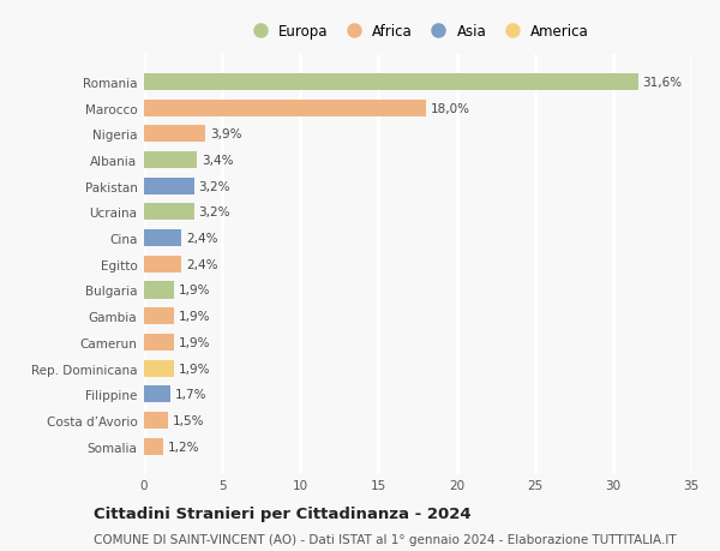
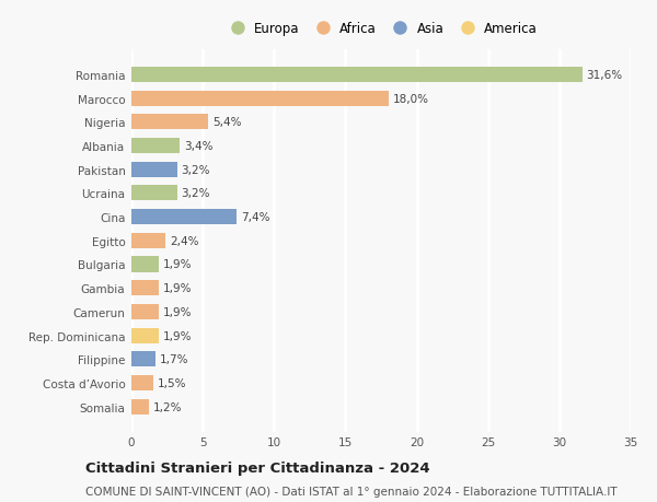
Nigeria: 3,9% -> 5,4%
Cina: 2,4% -> 7,4%
